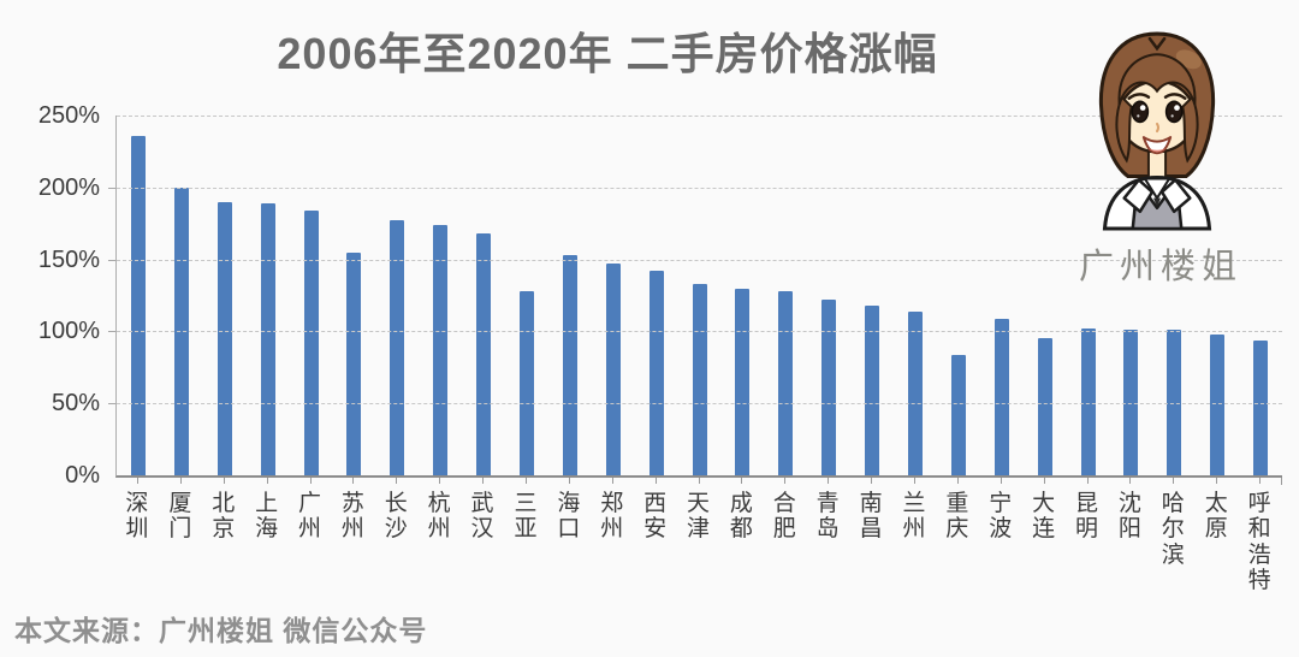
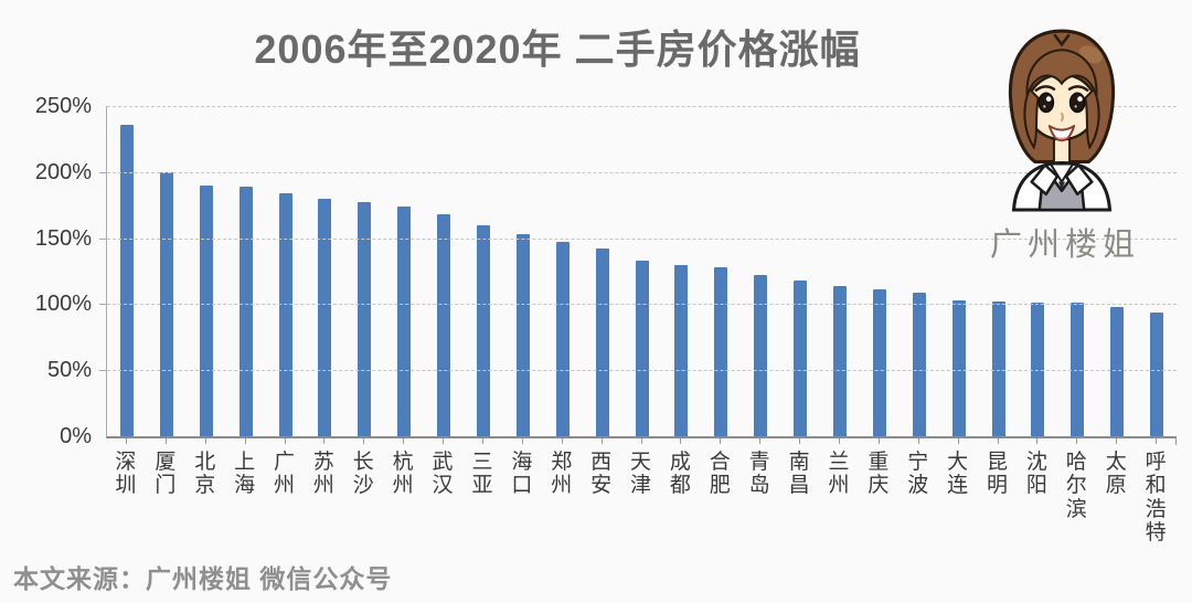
苏州: 155% -> 180%
三亚: 128% -> 160%
重庆: 84% -> 111%
大连: 95% -> 103%
